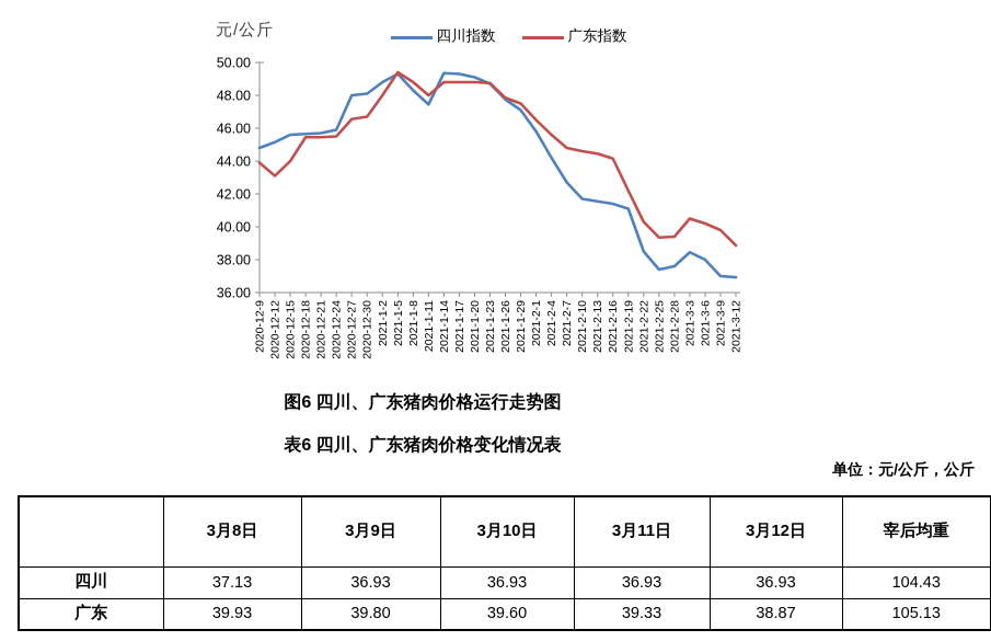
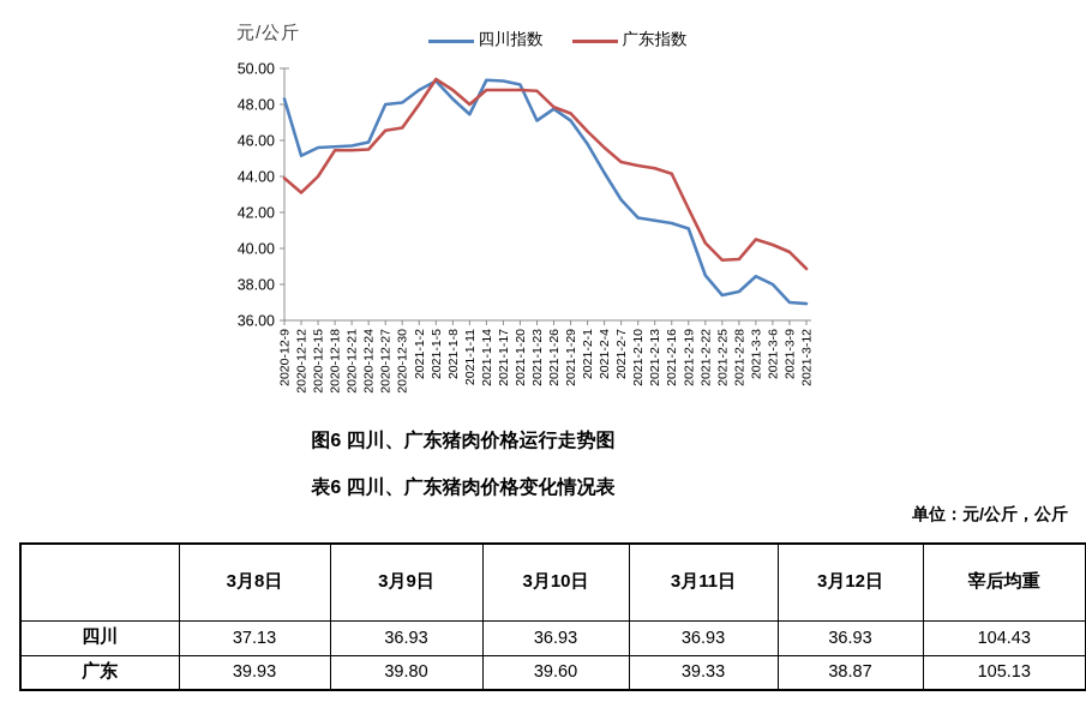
四川指数/2020-12-9: 44.8 -> 48.3
四川指数/2021-1-23: 48.7 -> 47.1
